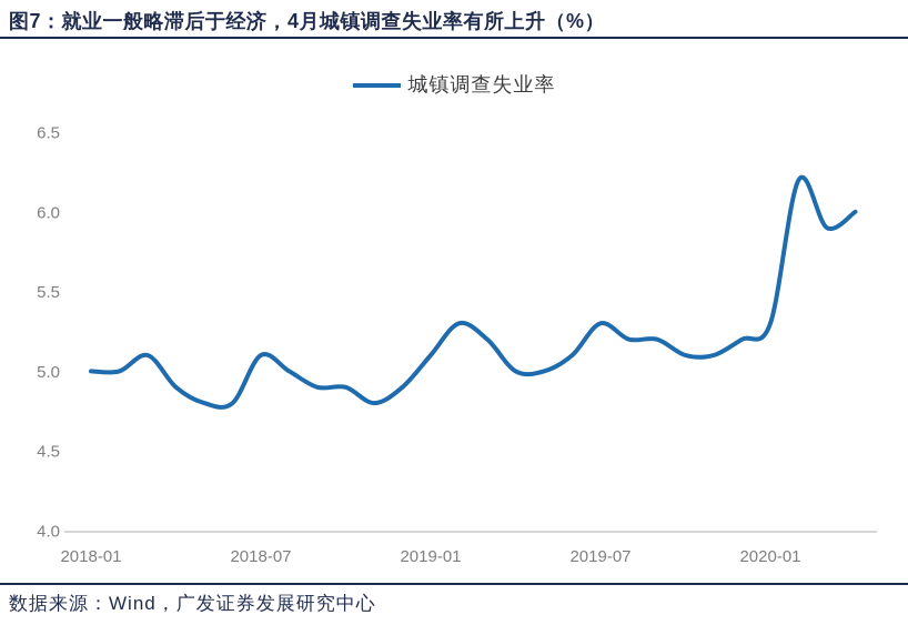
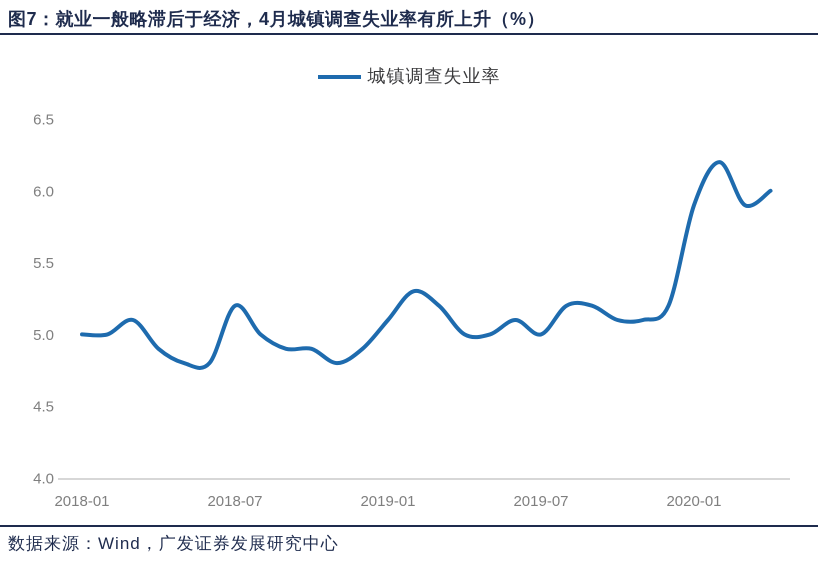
2018-07: 5.1 -> 5.2
2019-07: 5.3 -> 5.0
2020-01: 5.3 -> 5.9
